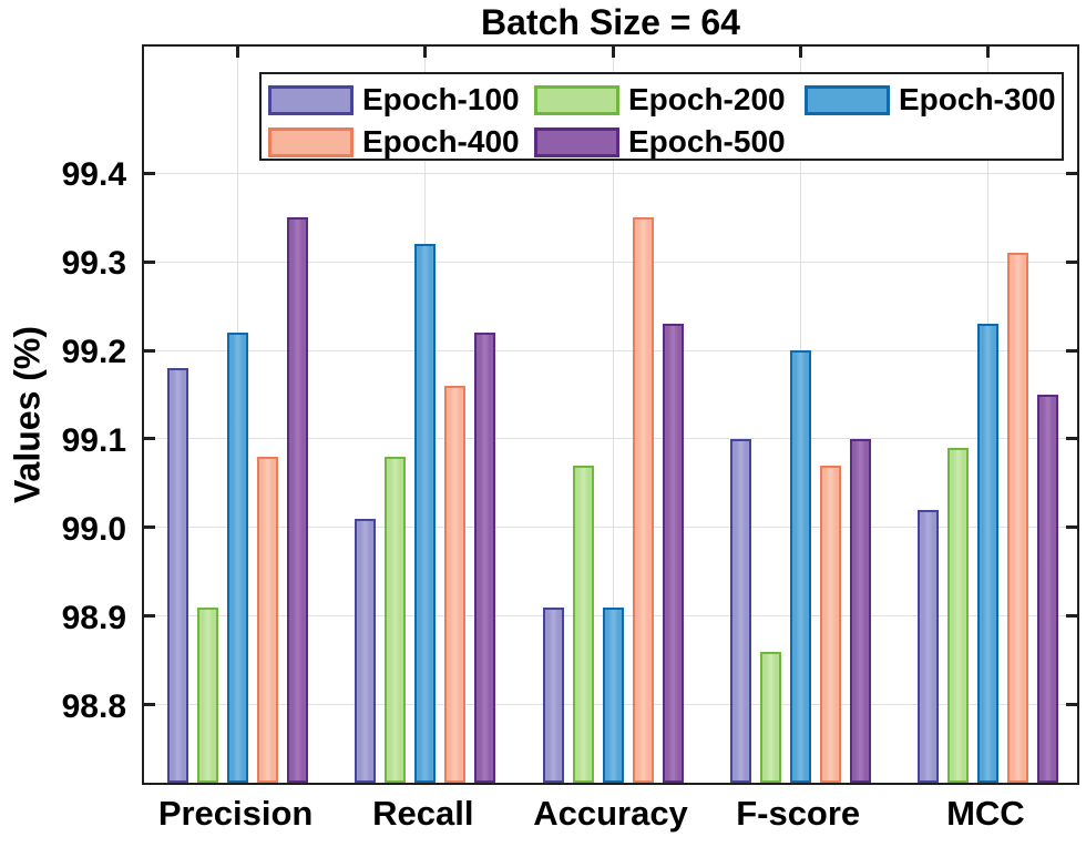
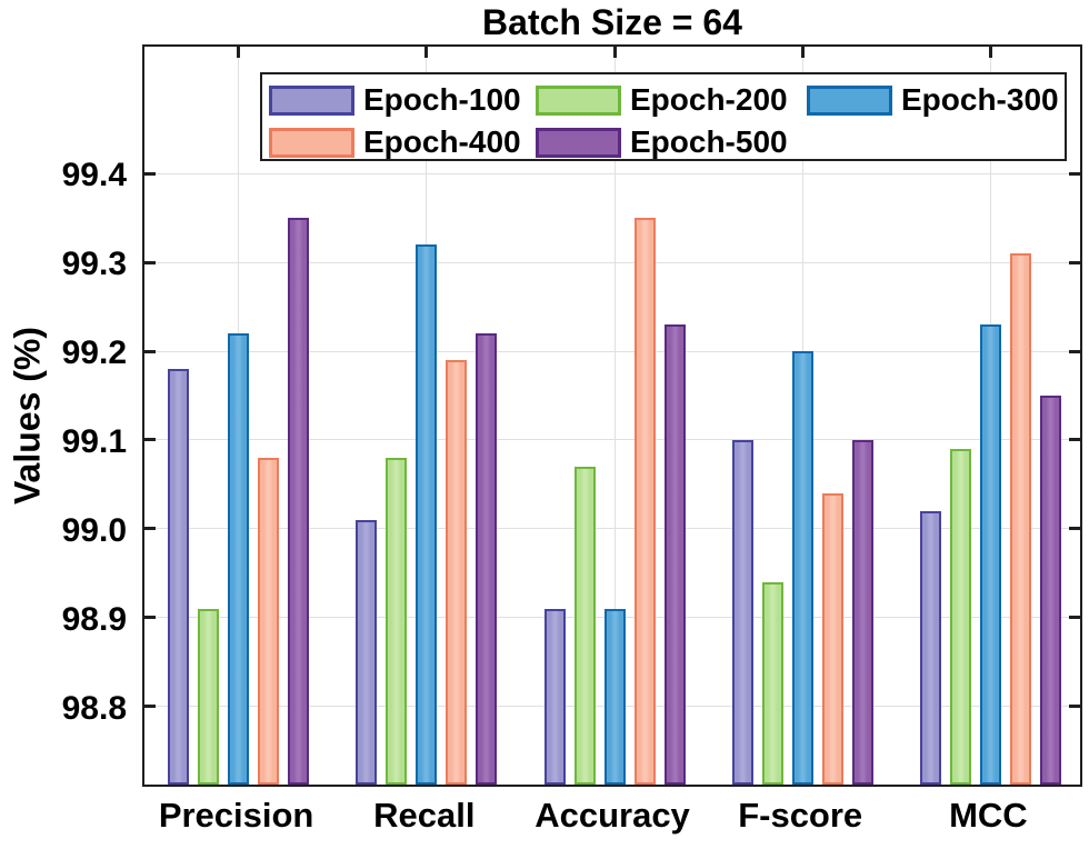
Epoch-400/Recall: 99.16 -> 99.19
Epoch-200/F-score: 98.86 -> 98.94
Epoch-400/F-score: 99.07 -> 99.04
